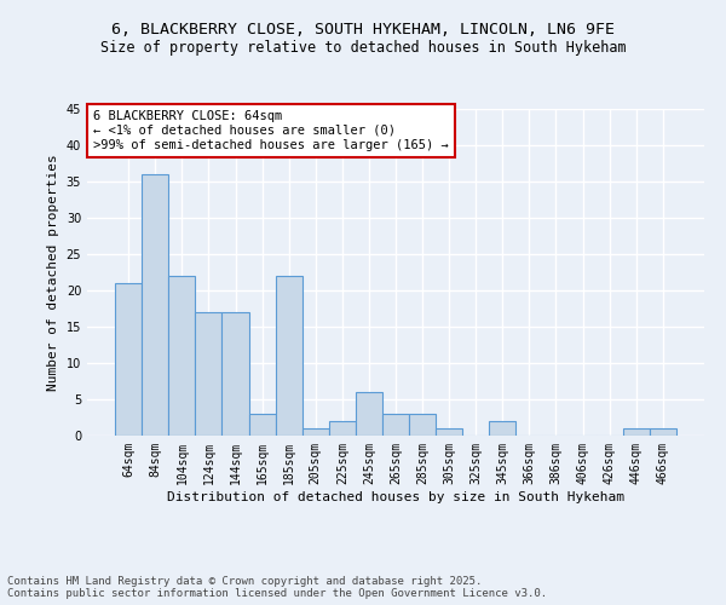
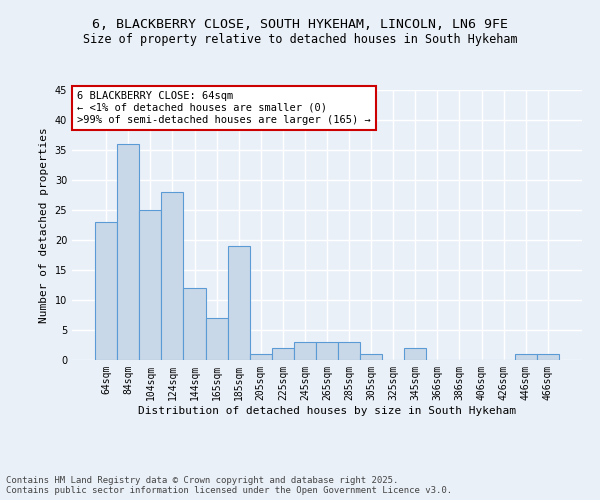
64sqm: 21 -> 23
104sqm: 22 -> 25
124sqm: 17 -> 28
144sqm: 17 -> 12
165sqm: 3 -> 7
185sqm: 22 -> 19
245sqm: 6 -> 3
